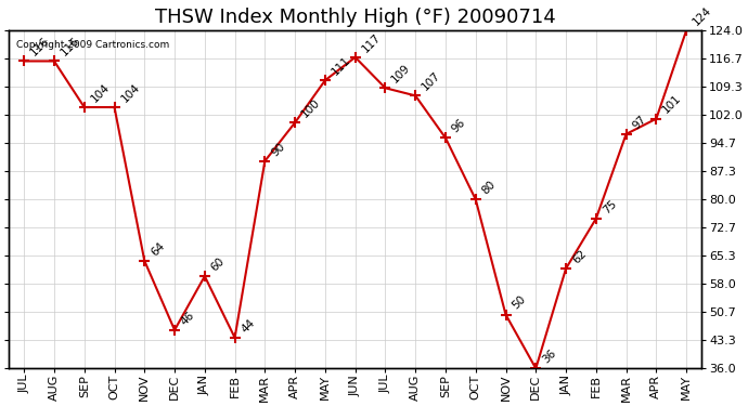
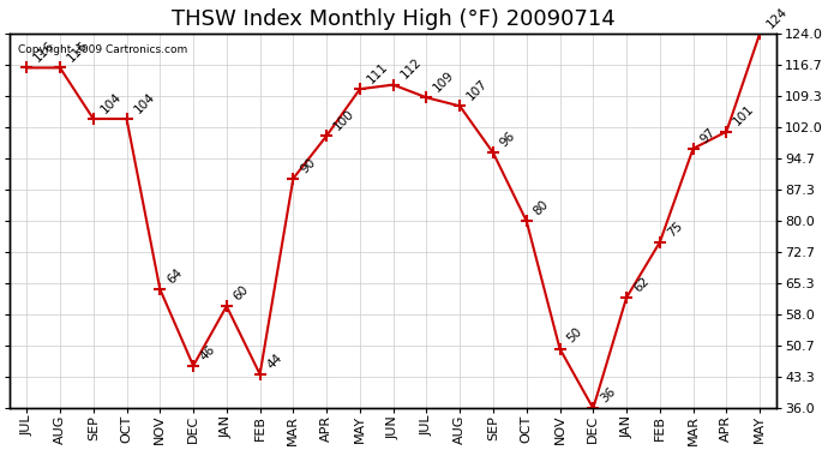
JUN: 117 -> 112
